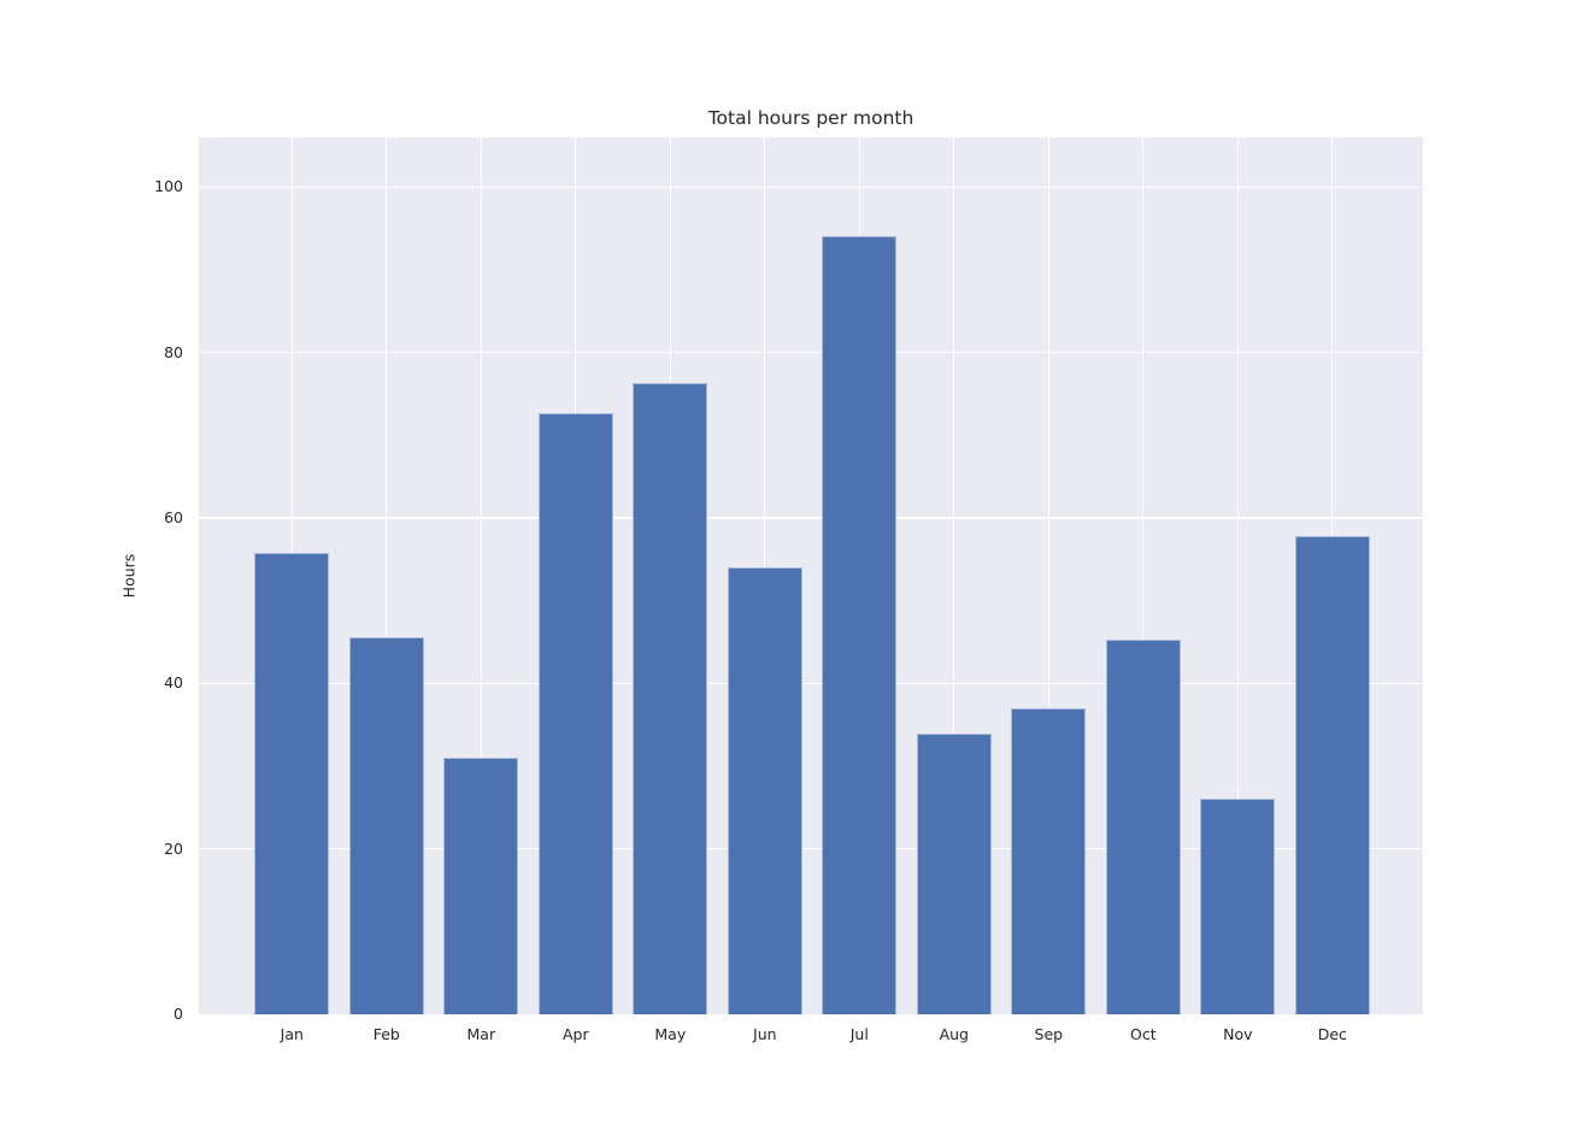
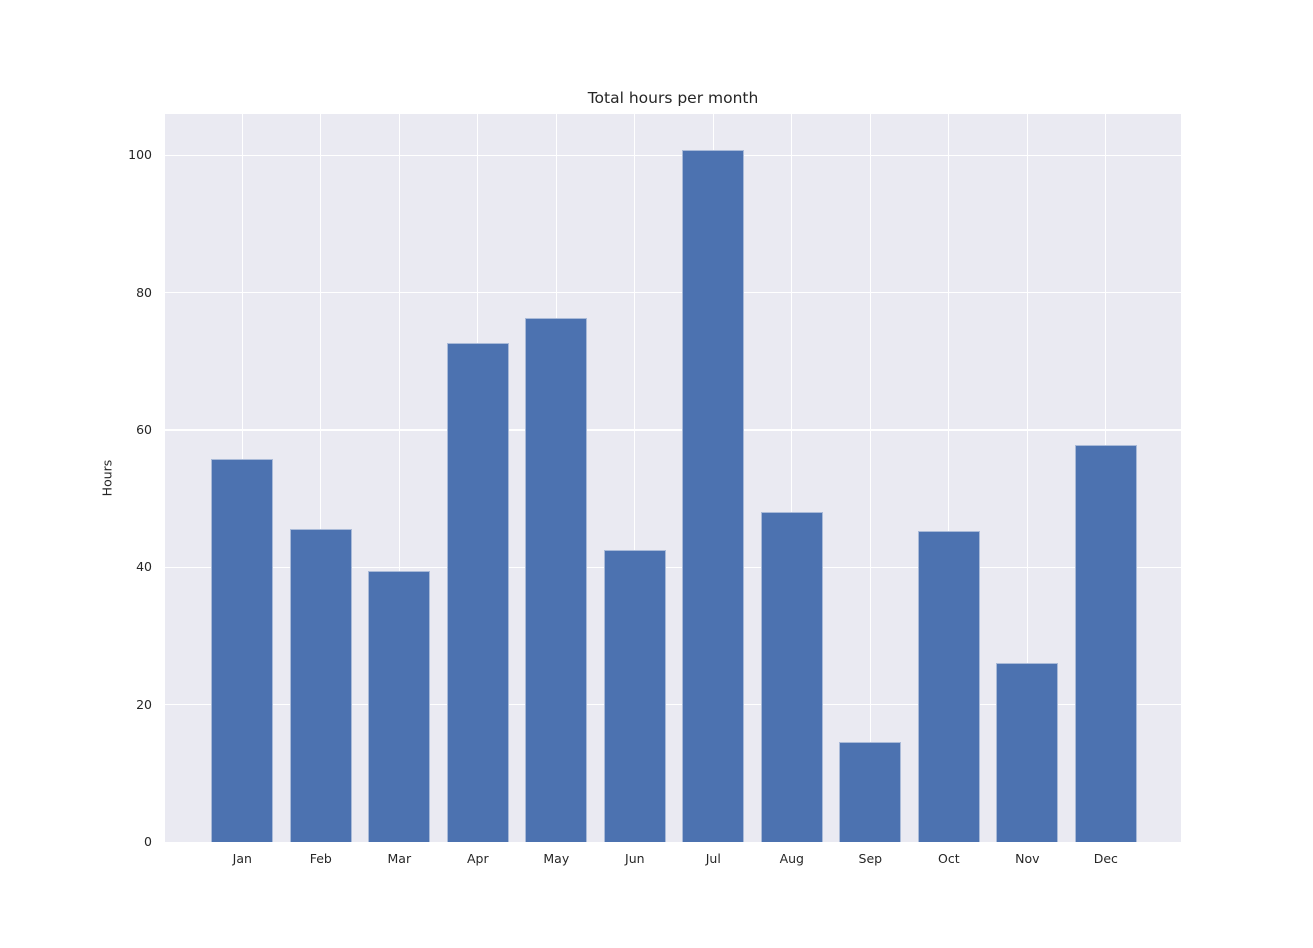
Mar: 31 -> 39
Jun: 54 -> 42
Jul: 94 -> 101
Aug: 34 -> 48
Sep: 37 -> 15
